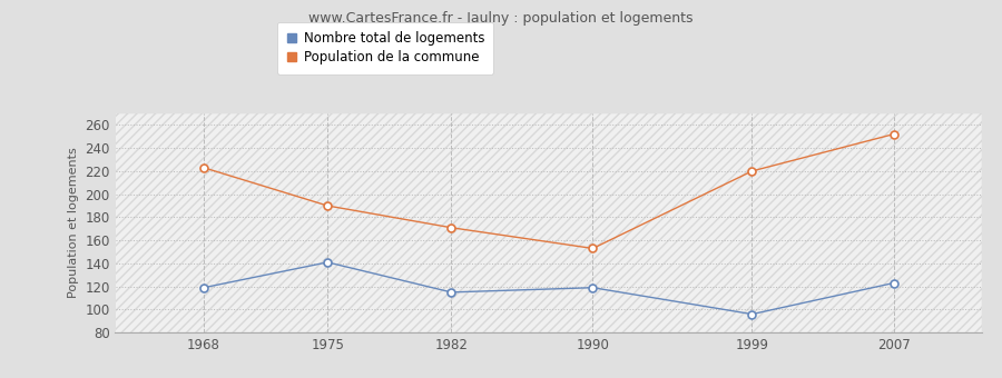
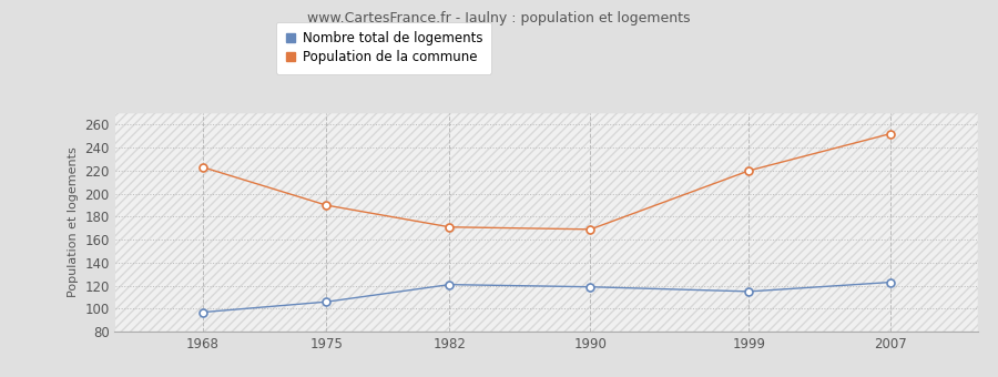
Nombre total de logements/1968: 119 -> 97
Nombre total de logements/1975: 141 -> 106
Nombre total de logements/1982: 115 -> 121
Population de la commune/1990: 153 -> 169
Nombre total de logements/1999: 96 -> 115
